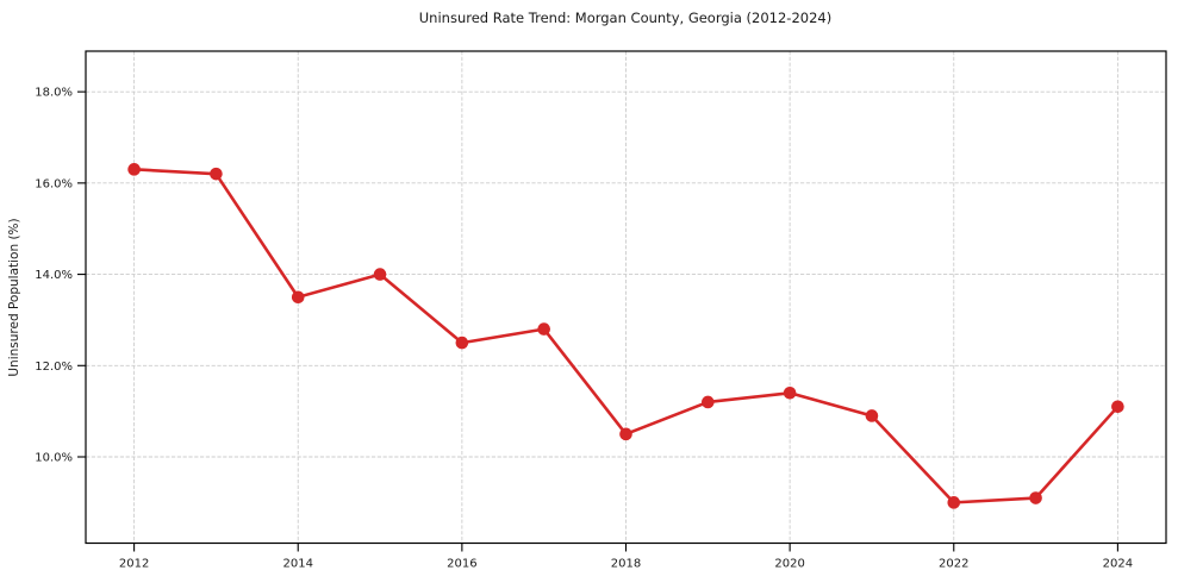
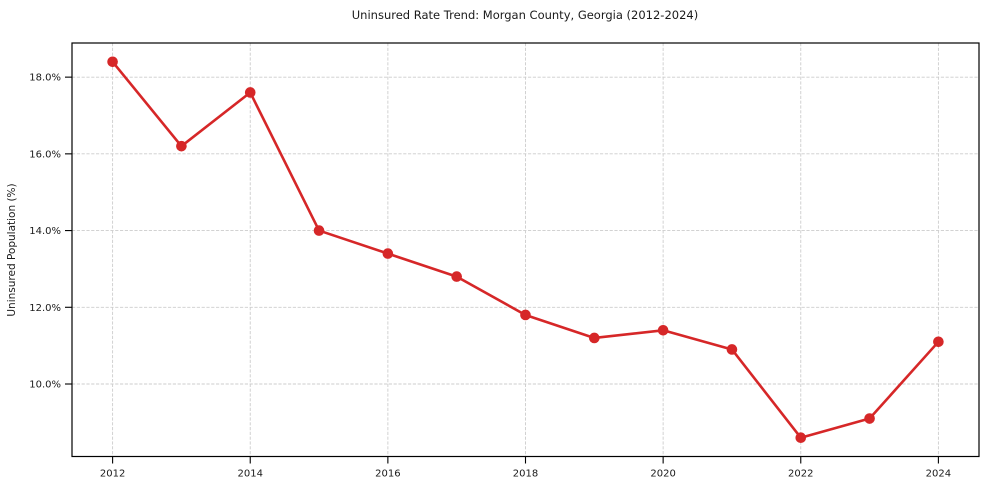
2012: 16.3% -> 18.4%
2014: 13.5% -> 17.6%
2016: 12.5% -> 13.4%
2018: 10.5% -> 11.8%
2022: 9.0% -> 8.6%
